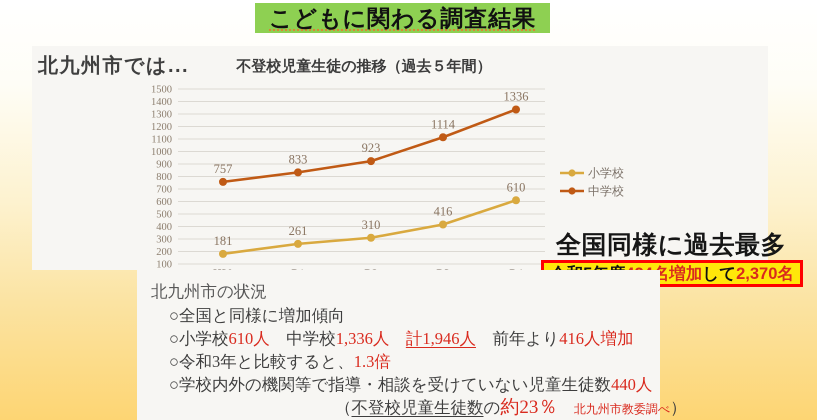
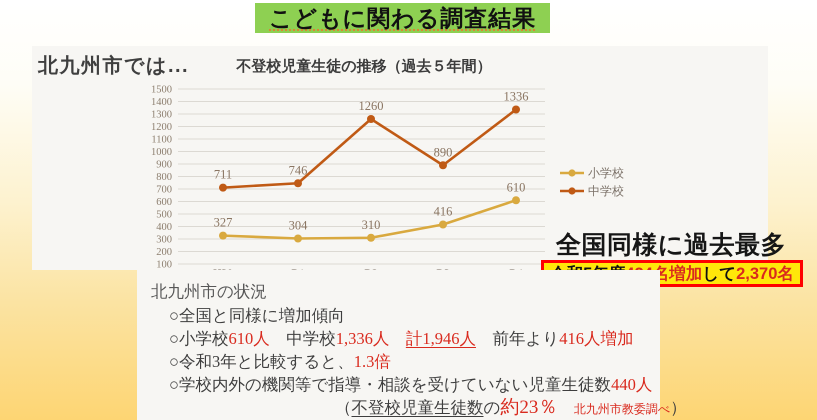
小学校/H30: 181 -> 327
中学校/H30: 757 -> 711
小学校/R1: 261 -> 304
中学校/R1: 833 -> 746
中学校/R2: 923 -> 1260
中学校/R3: 1114 -> 890
